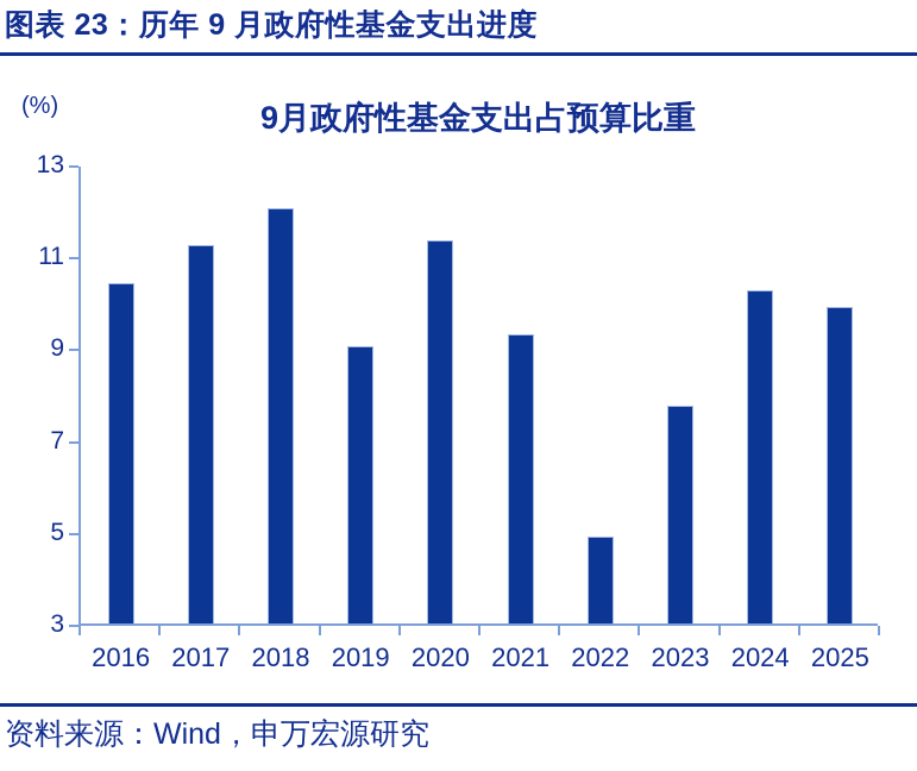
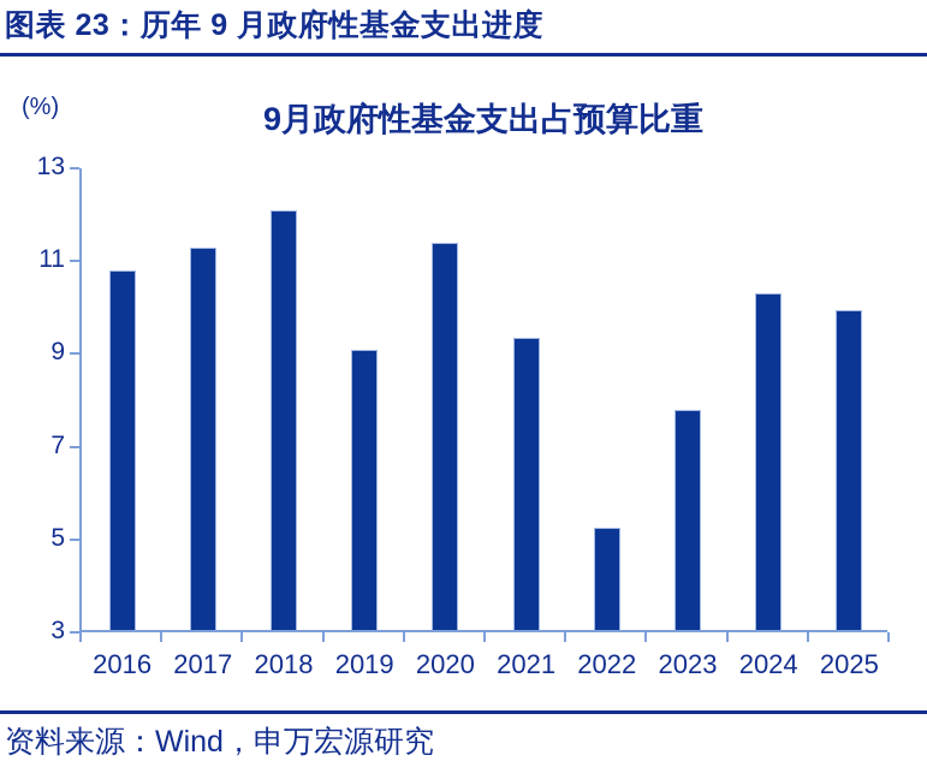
2016: 10.4 -> 10.8
2022: 4.9 -> 5.2
